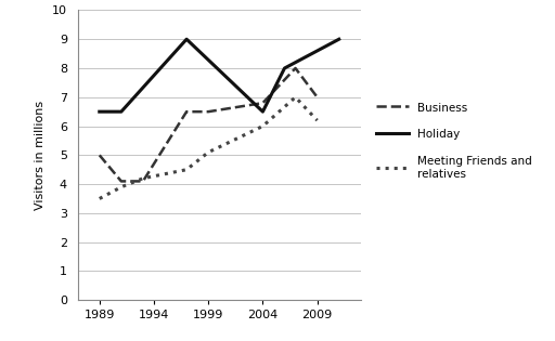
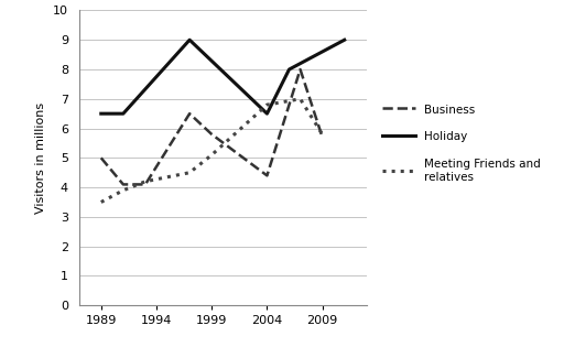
Business/1999: 6.5 -> 5.8
Business/2004: 6.8 -> 4.4
Meeting Friends and relatives/2004: 6.0 -> 6.8
Business/2009: 7.0 -> 5.7
Meeting Friends and relatives/2009: 6.2 -> 5.8
